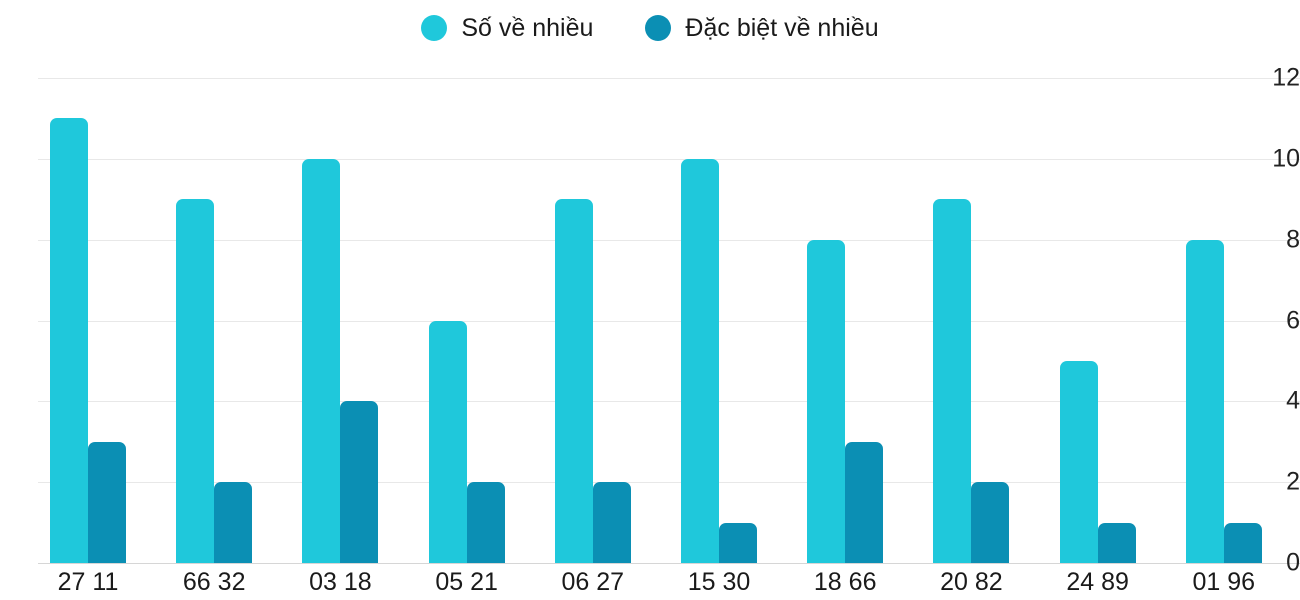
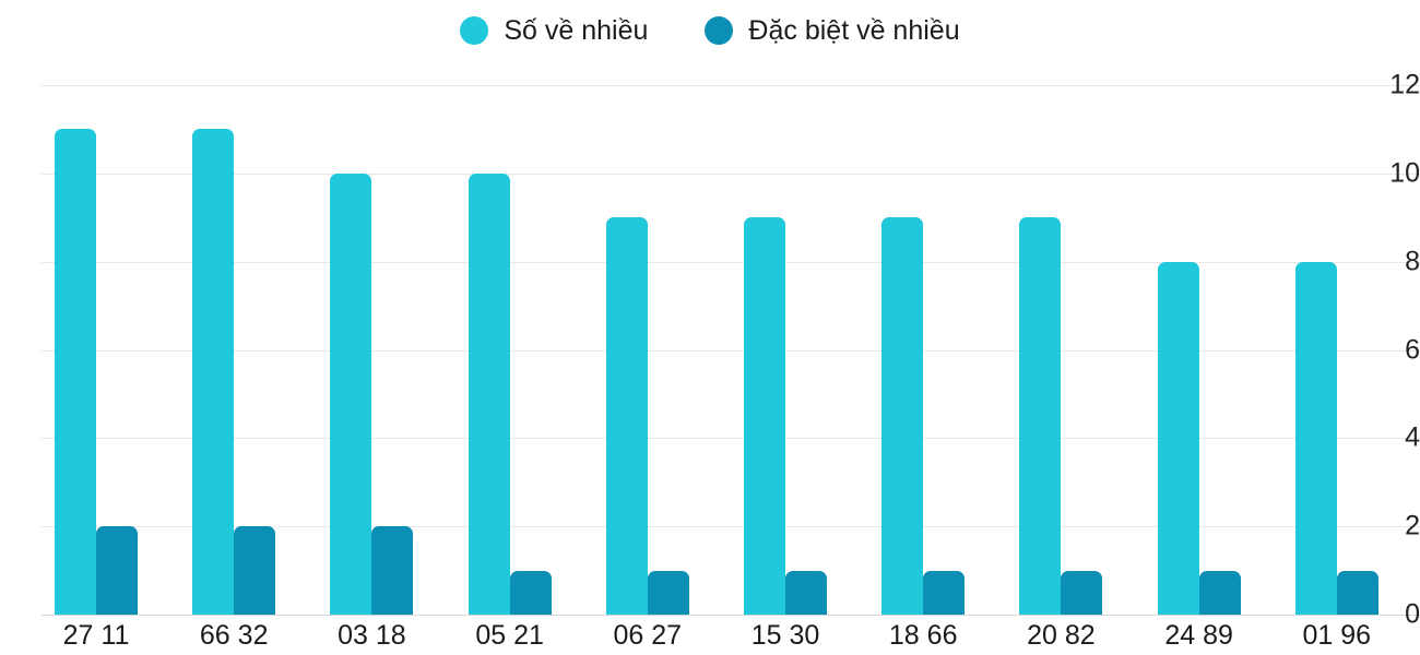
Đặc biệt về nhiều/27 11: 3 -> 2
Số về nhiều/66 32: 9 -> 11
Đặc biệt về nhiều/03 18: 4 -> 2
Số về nhiều/05 21: 6 -> 10
Đặc biệt về nhiều/05 21: 2 -> 1
Đặc biệt về nhiều/06 27: 2 -> 1
Số về nhiều/15 30: 10 -> 9
Số về nhiều/18 66: 8 -> 9
Đặc biệt về nhiều/18 66: 3 -> 1
Đặc biệt về nhiều/20 82: 2 -> 1
Số về nhiều/24 89: 5 -> 8
